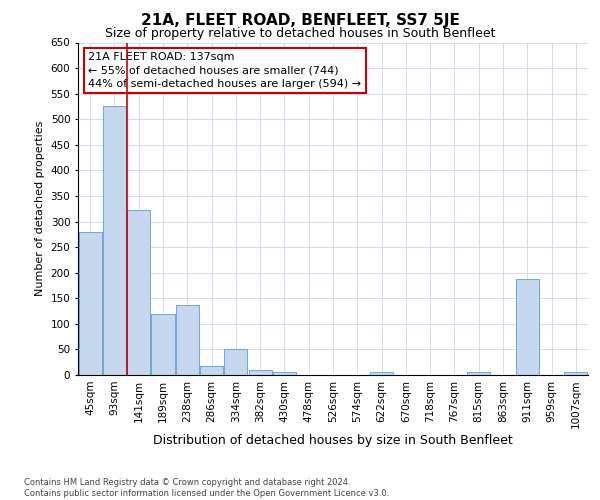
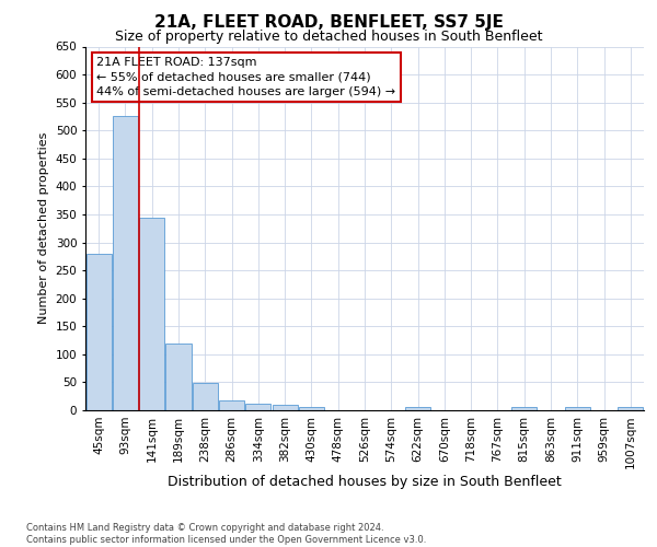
141sqm: 322 -> 345
238sqm: 136 -> 48
334sqm: 50 -> 12
911sqm: 188 -> 6
